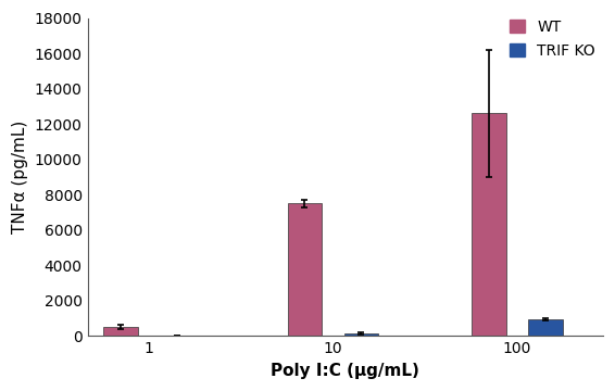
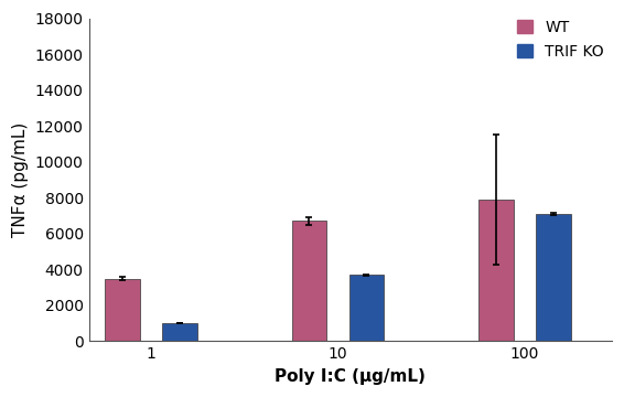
WT/1: 500 -> 3500
TRIF KO/1: 0 -> 1000
WT/10: 7500 -> 6700
TRIF KO/10: 200 -> 3700
WT/100: 12600 -> 7900
TRIF KO/100: 1000 -> 7100
